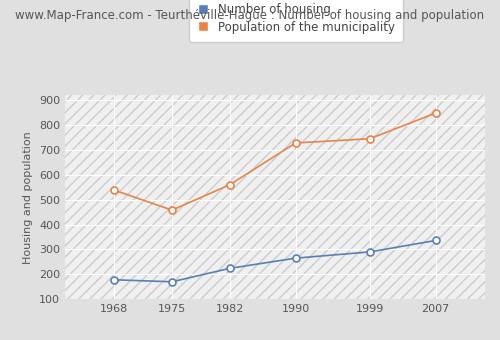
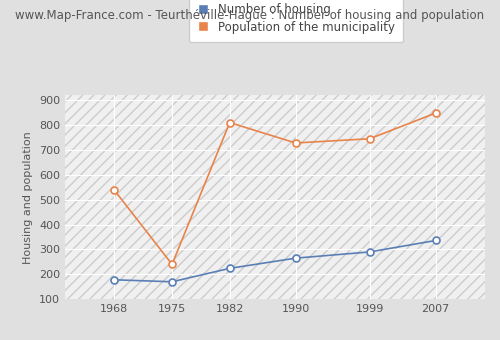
Population of the municipality/1975: 458 -> 240
Population of the municipality/1982: 560 -> 810
